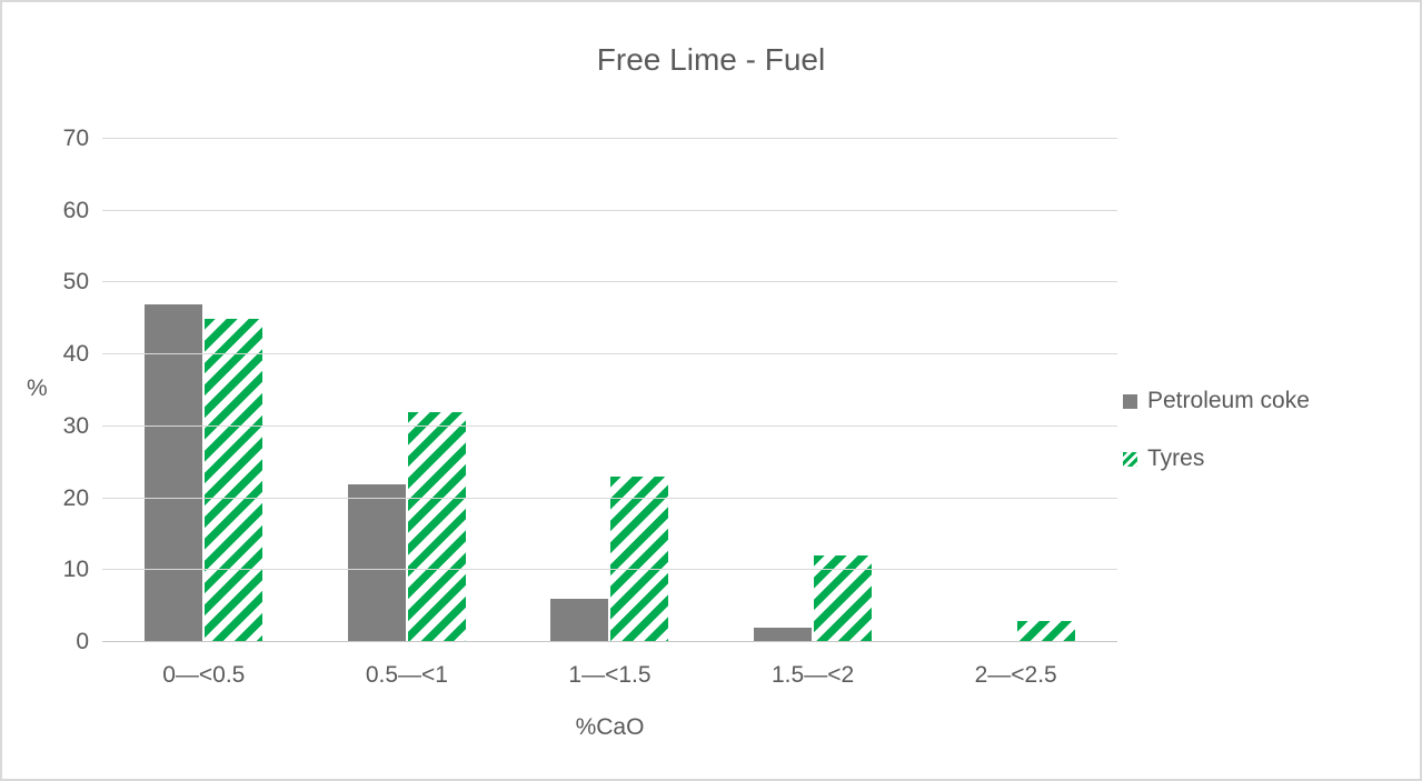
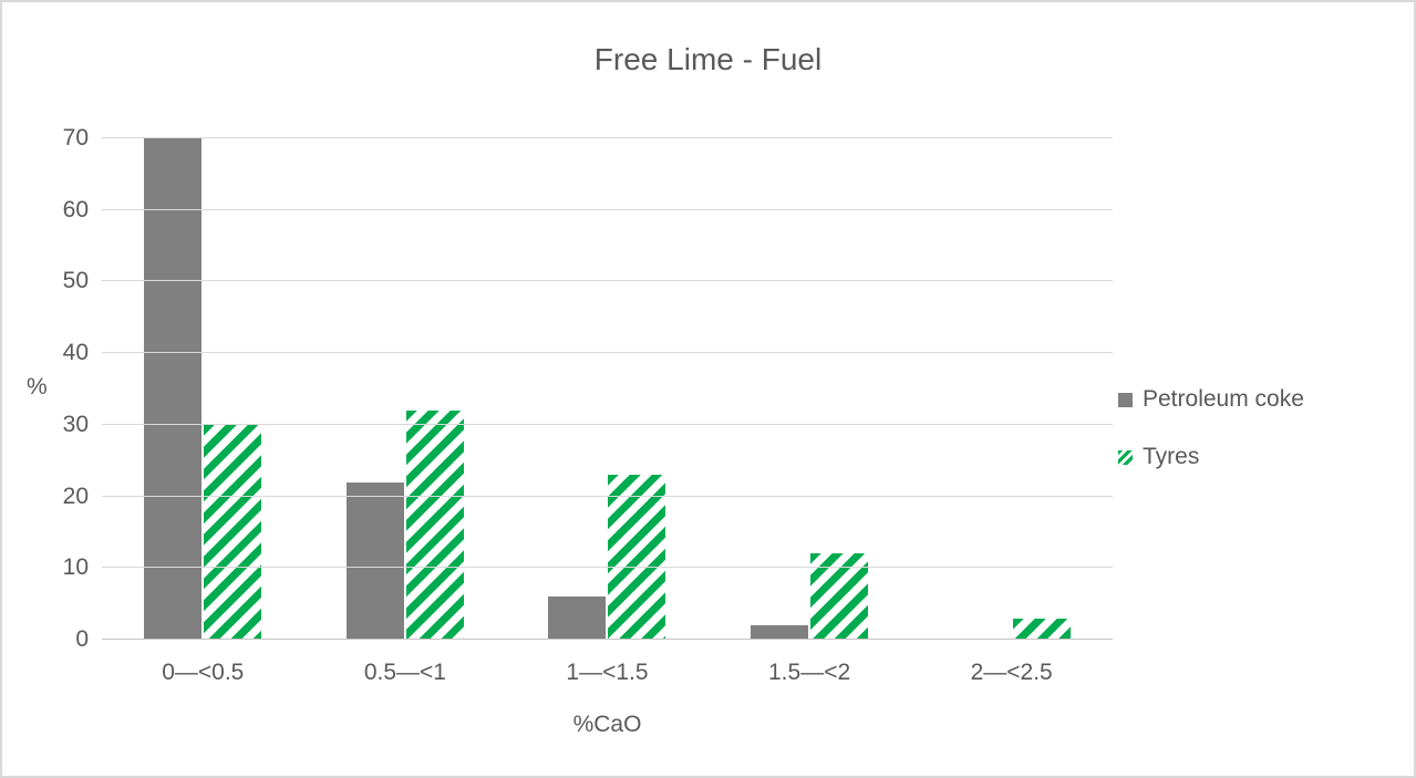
Petroleum coke/0—<0.5: 47 -> 70
Tyres/0—<0.5: 45 -> 30
